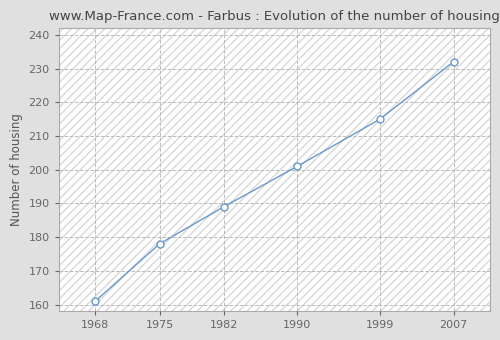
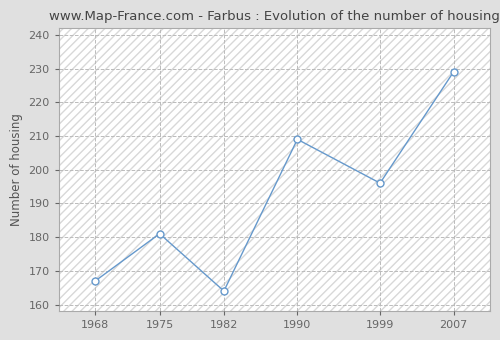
1968: 161 -> 167
1975: 178 -> 181
1982: 189 -> 164
1990: 201 -> 209
1999: 215 -> 196
2007: 232 -> 229
